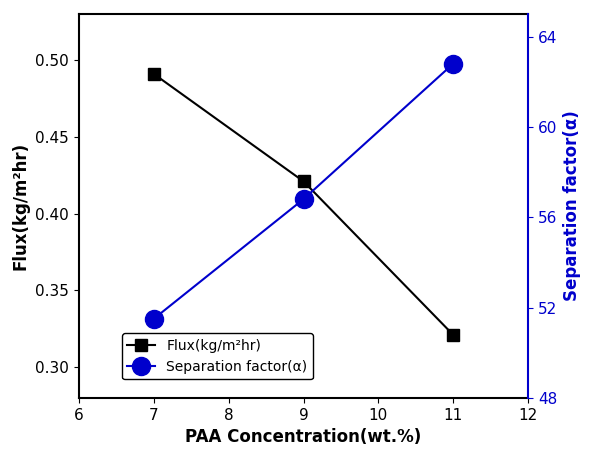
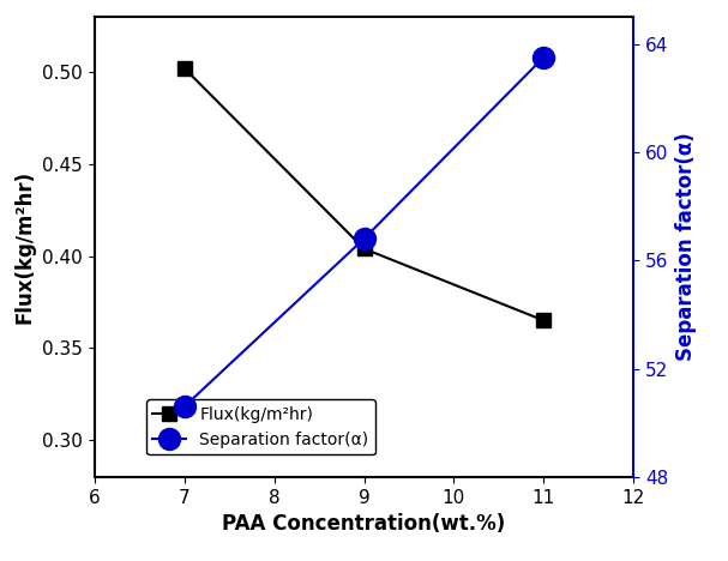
Flux(kg/m²hr)/7: 0.491 -> 0.502
Separation factor(α)/7: 51.5 -> 50.6
Flux(kg/m²hr)/9: 0.421 -> 0.404
Flux(kg/m²hr)/11: 0.321 -> 0.365
Separation factor(α)/11: 62.8 -> 63.5
